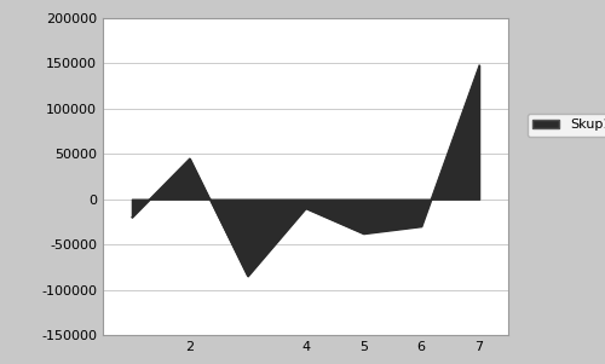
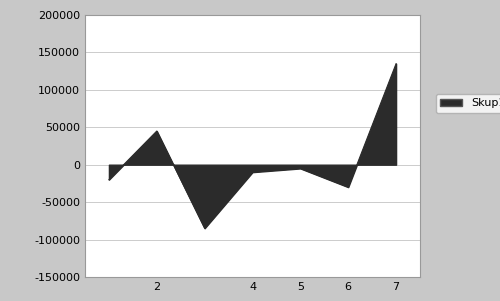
5: -38000 -> -5000
7: 148000 -> 135000
